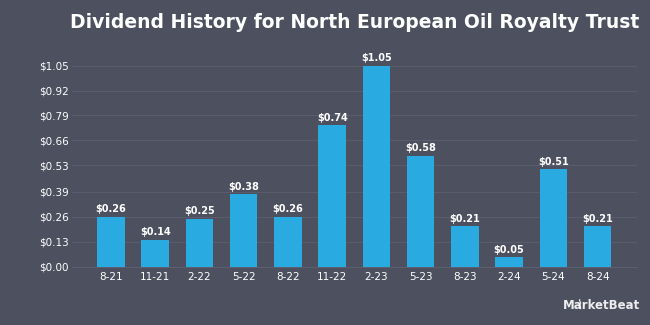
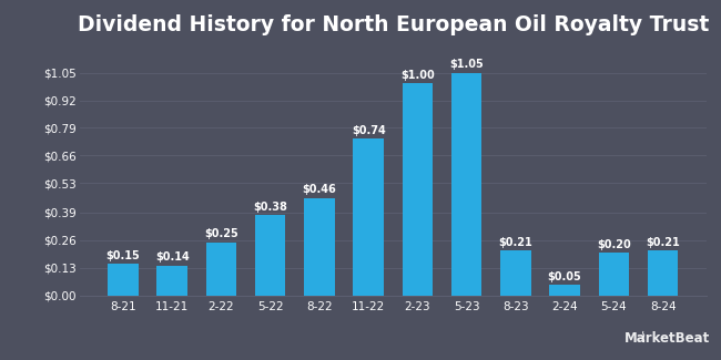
8-21: $0.26 -> $0.15
8-22: $0.26 -> $0.46
2-23: $1.05 -> $1.00
5-23: $0.58 -> $1.05
5-24: $0.51 -> $0.20
